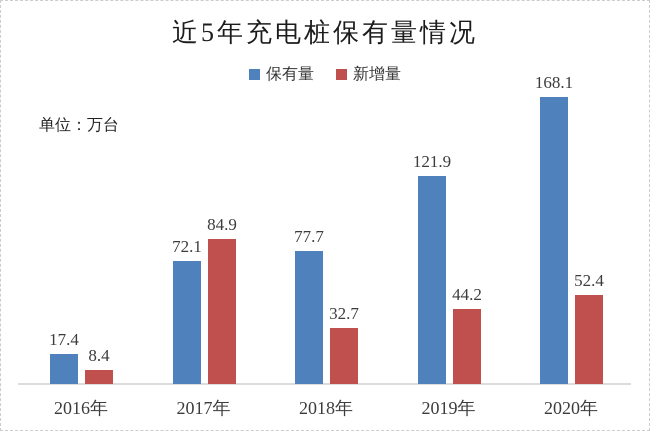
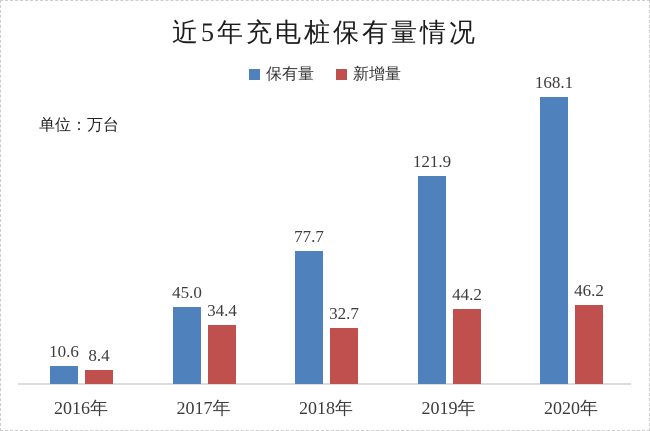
保有量/2016年: 17.4 -> 10.6
保有量/2017年: 72.1 -> 45.0
新增量/2017年: 84.9 -> 34.4
新增量/2020年: 52.4 -> 46.2
